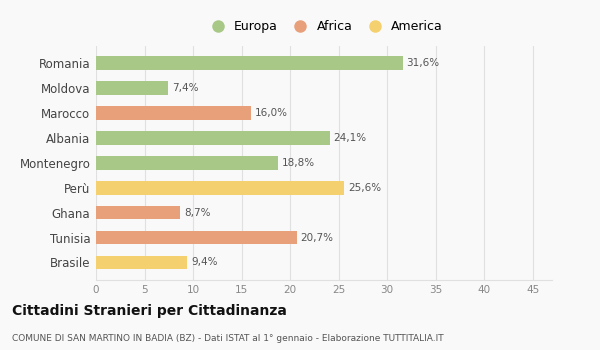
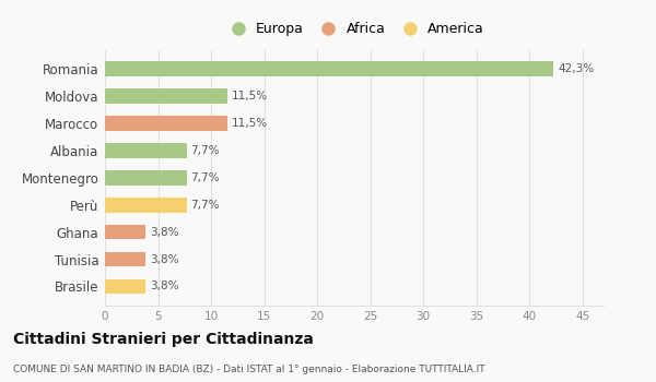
Romania: 31,6% -> 42,3%
Moldova: 7,4% -> 11,5%
Marocco: 16,0% -> 11,5%
Albania: 24,1% -> 7,7%
Montenegro: 18,8% -> 7,7%
Perù: 25,6% -> 7,7%
Ghana: 8,7% -> 3,8%
Tunisia: 20,7% -> 3,8%
Brasile: 9,4% -> 3,8%
